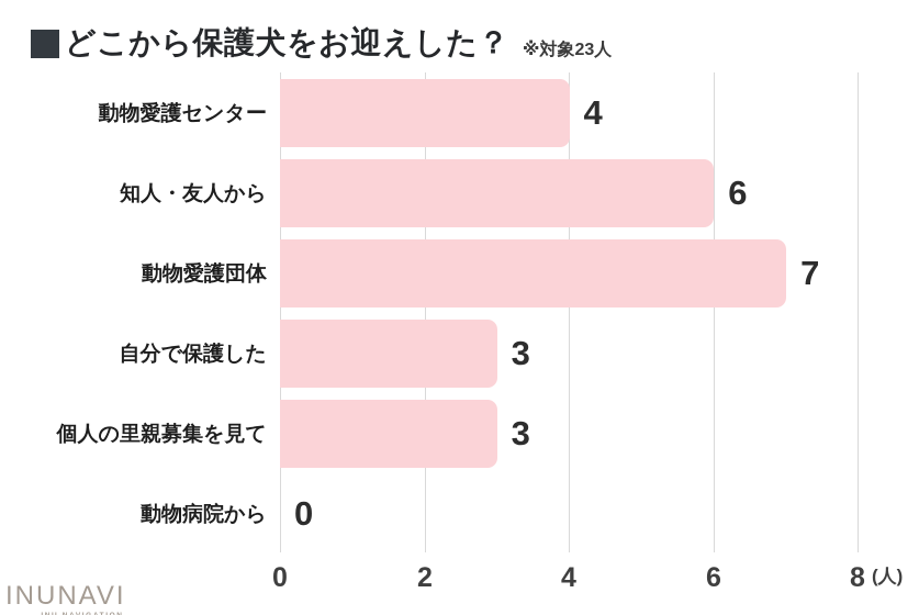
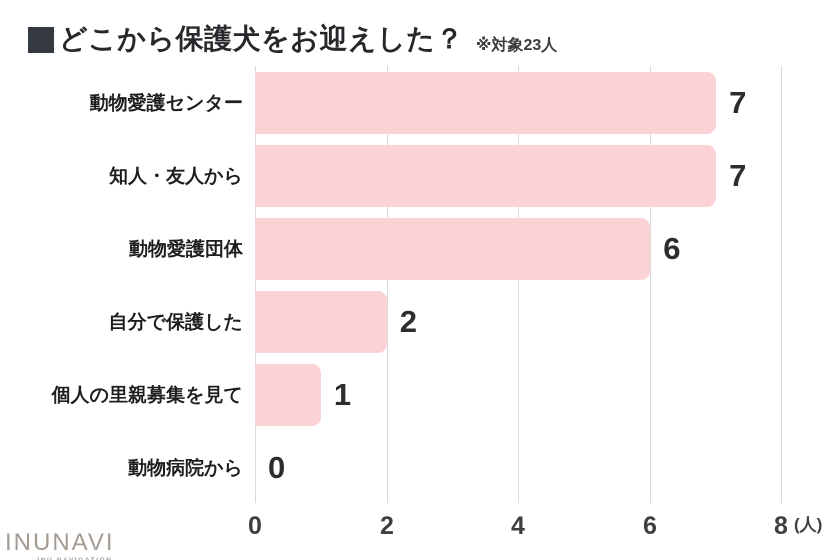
動物愛護センター: 4 -> 7
知人・友人から: 6 -> 7
動物愛護団体: 7 -> 6
自分で保護した: 3 -> 2
個人の里親募集を見て: 3 -> 1
